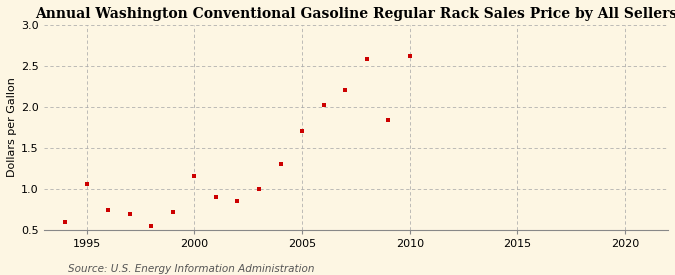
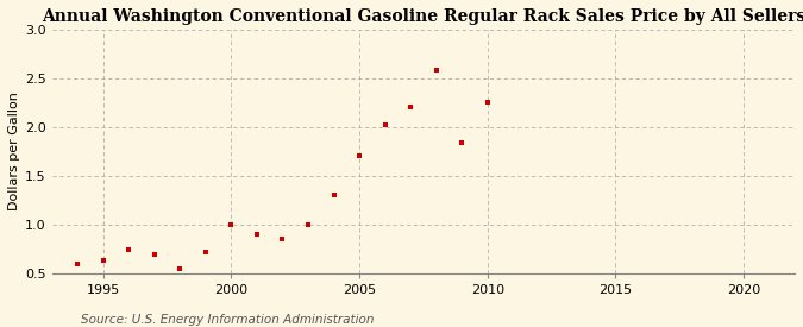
1995: 1.06 -> 0.63
2000: 1.16 -> 1.00
2010: 2.62 -> 2.26
